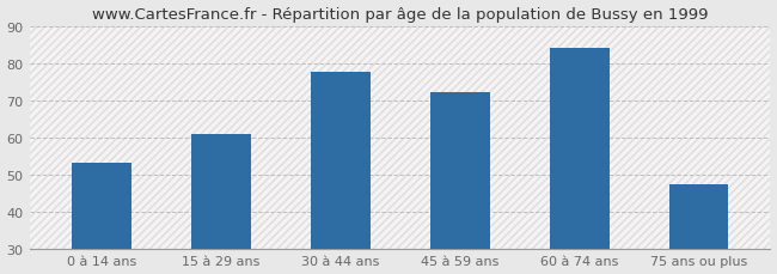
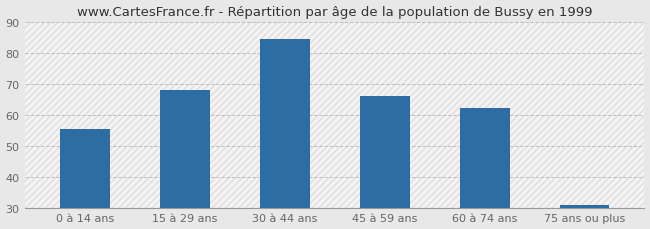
0 à 14 ans: 53.0 -> 55.5
15 à 29 ans: 61.0 -> 68.0
30 à 44 ans: 77.5 -> 84.5
45 à 59 ans: 72.0 -> 66.0
60 à 74 ans: 84.0 -> 62.0
75 ans ou plus: 47.5 -> 31.0
